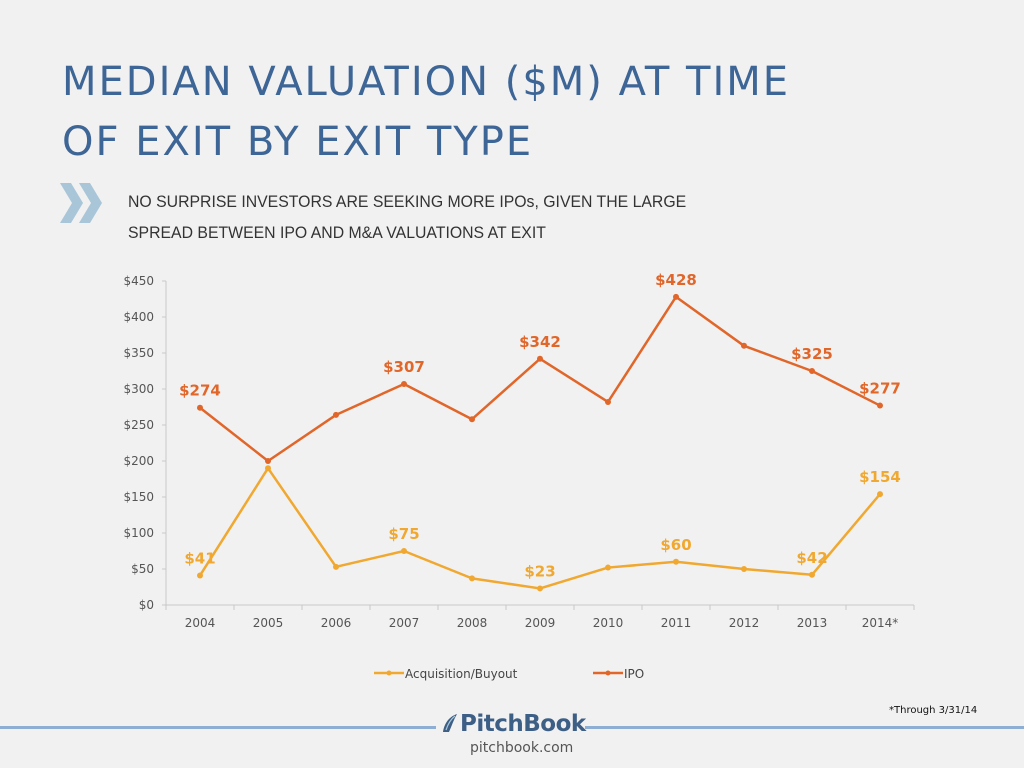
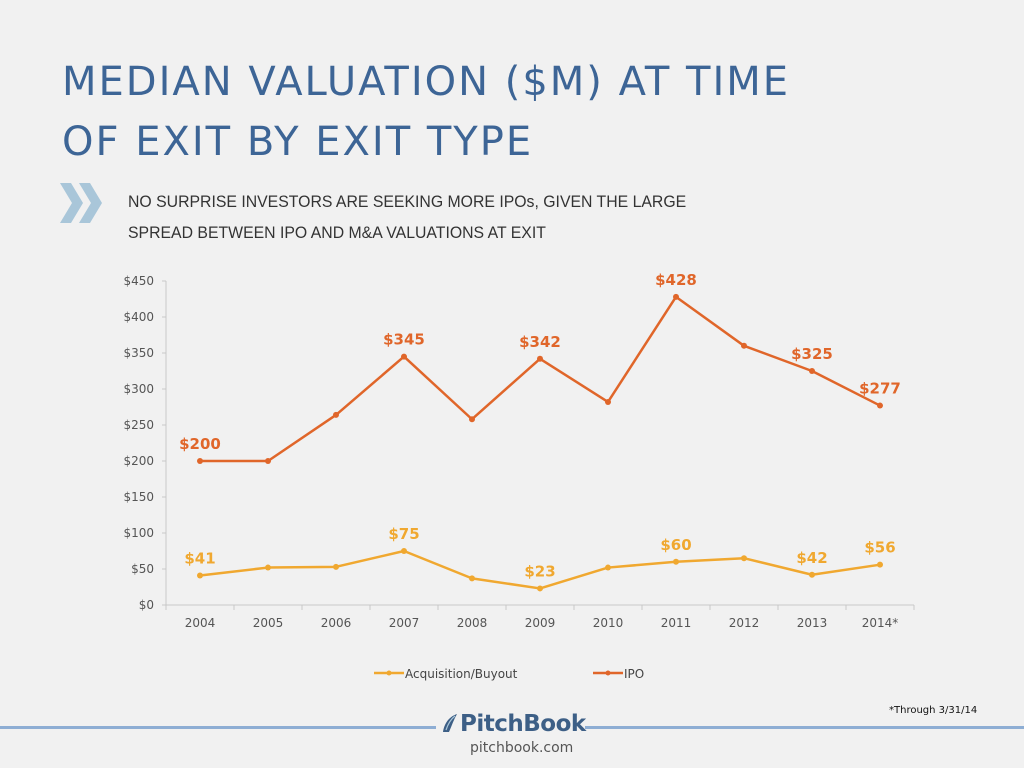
IPO/2004: $274 -> $200
Acquisition/Buyout/2005: $190 -> $50
IPO/2007: $307 -> $345
Acquisition/Buyout/2012: $50 -> $60
Acquisition/Buyout/2014*: $154 -> $56
